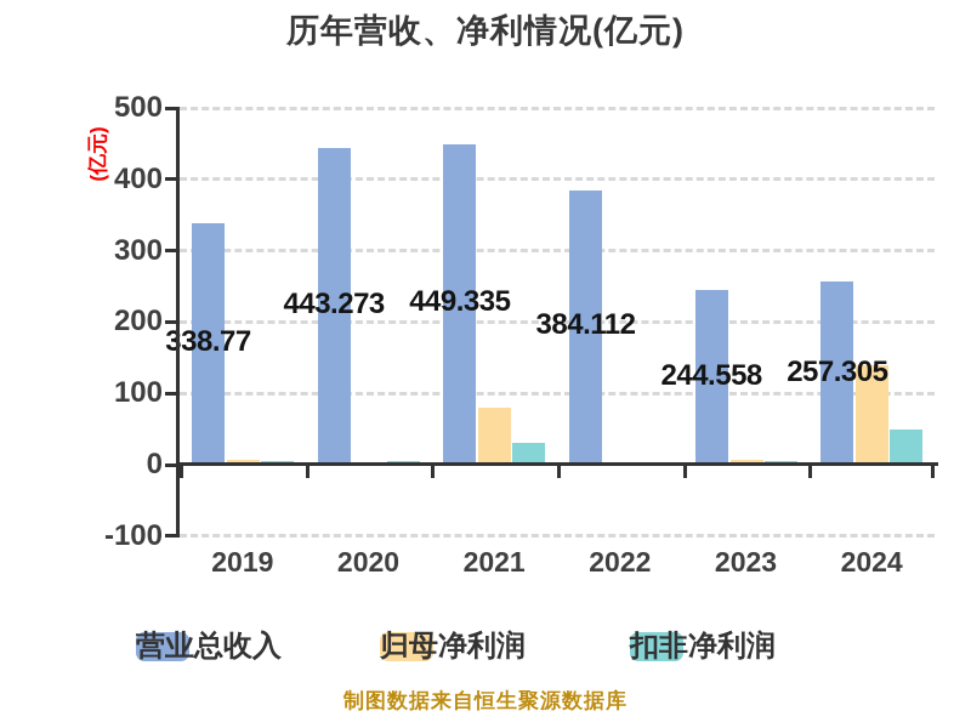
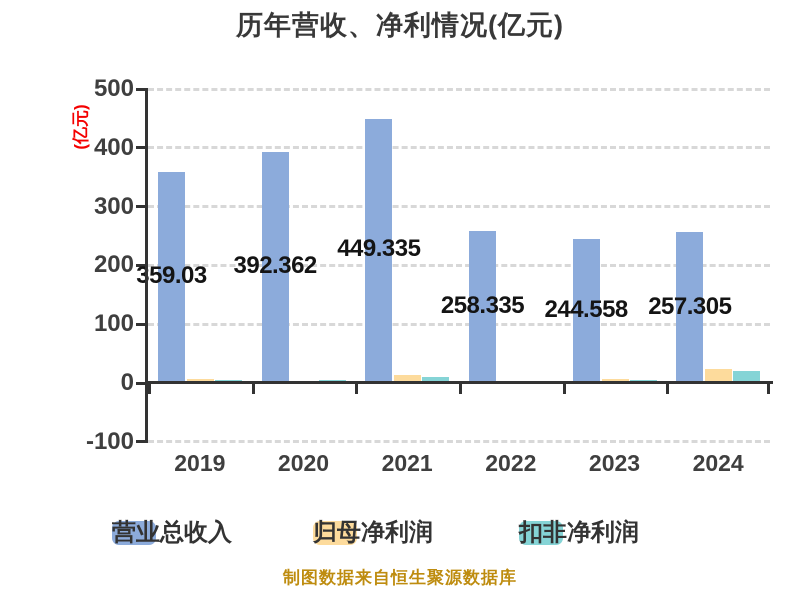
营业总收入/2019: 338.77 -> 359.03
营业总收入/2020: 443.273 -> 392.362
归母净利润/2021: 80 -> 10
扣非净利润/2021: 30 -> 10
营业总收入/2022: 384.112 -> 258.335
归母净利润/2024: 140 -> 20
扣非净利润/2024: 50 -> 20
